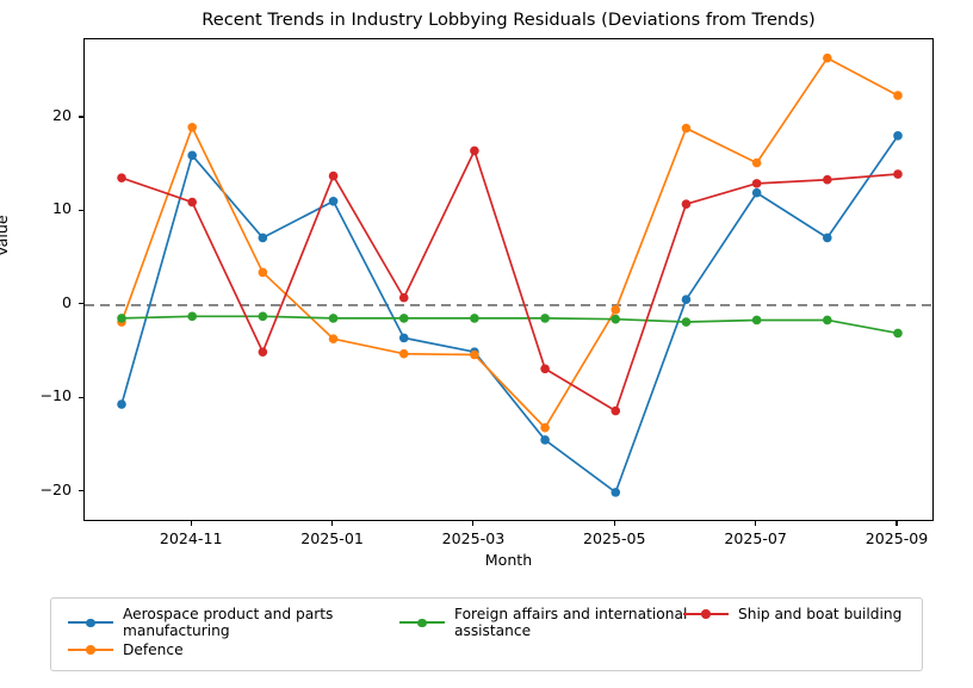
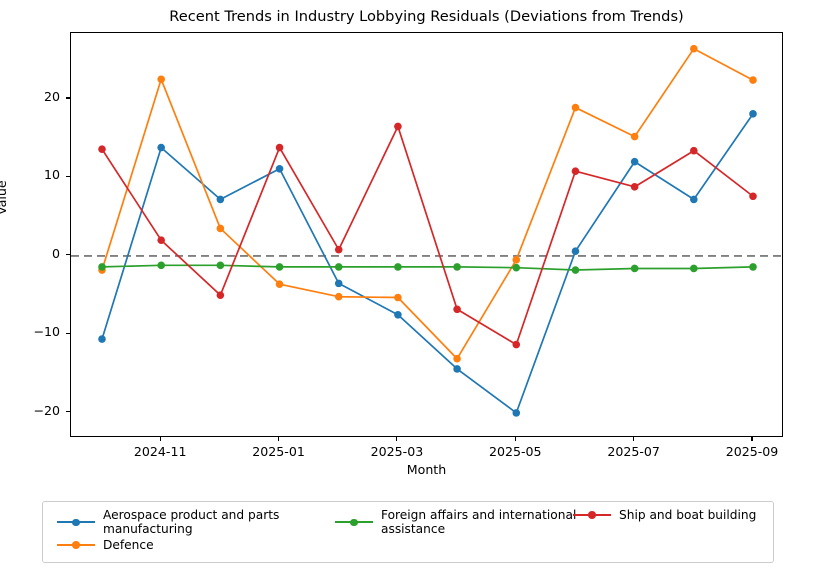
Aerospace product and parts manufacturing/2024-11: 16 -> 14
Defence/2024-11: 19 -> 22
Ship and boat building/2024-11: 11 -> 2
Aerospace product and parts manufacturing/2025-03: -5 -> -8
Ship and boat building/2025-07: 13 -> 9
Foreign affairs and international assistance/2025-09: -3 -> -1
Ship and boat building/2025-09: 14 -> 8
